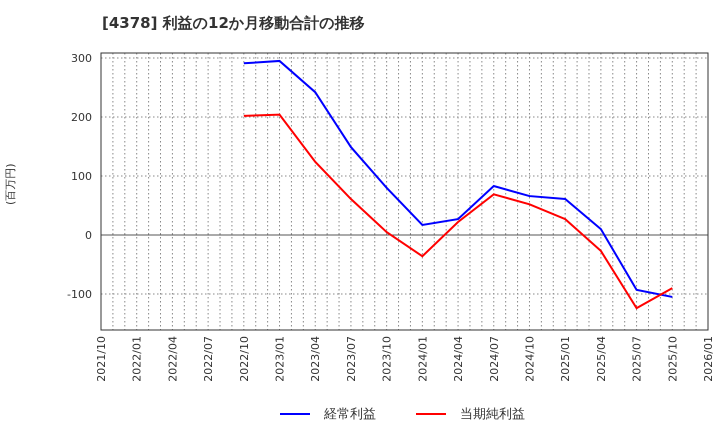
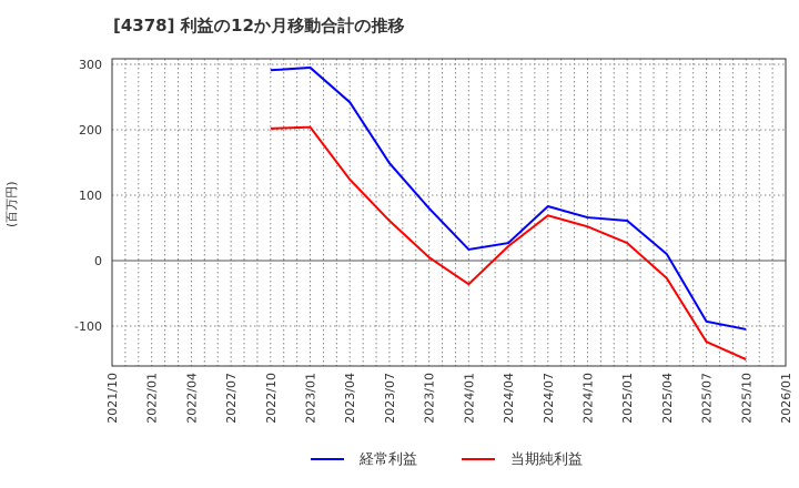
当期純利益/2025/10: -90 -> -150
